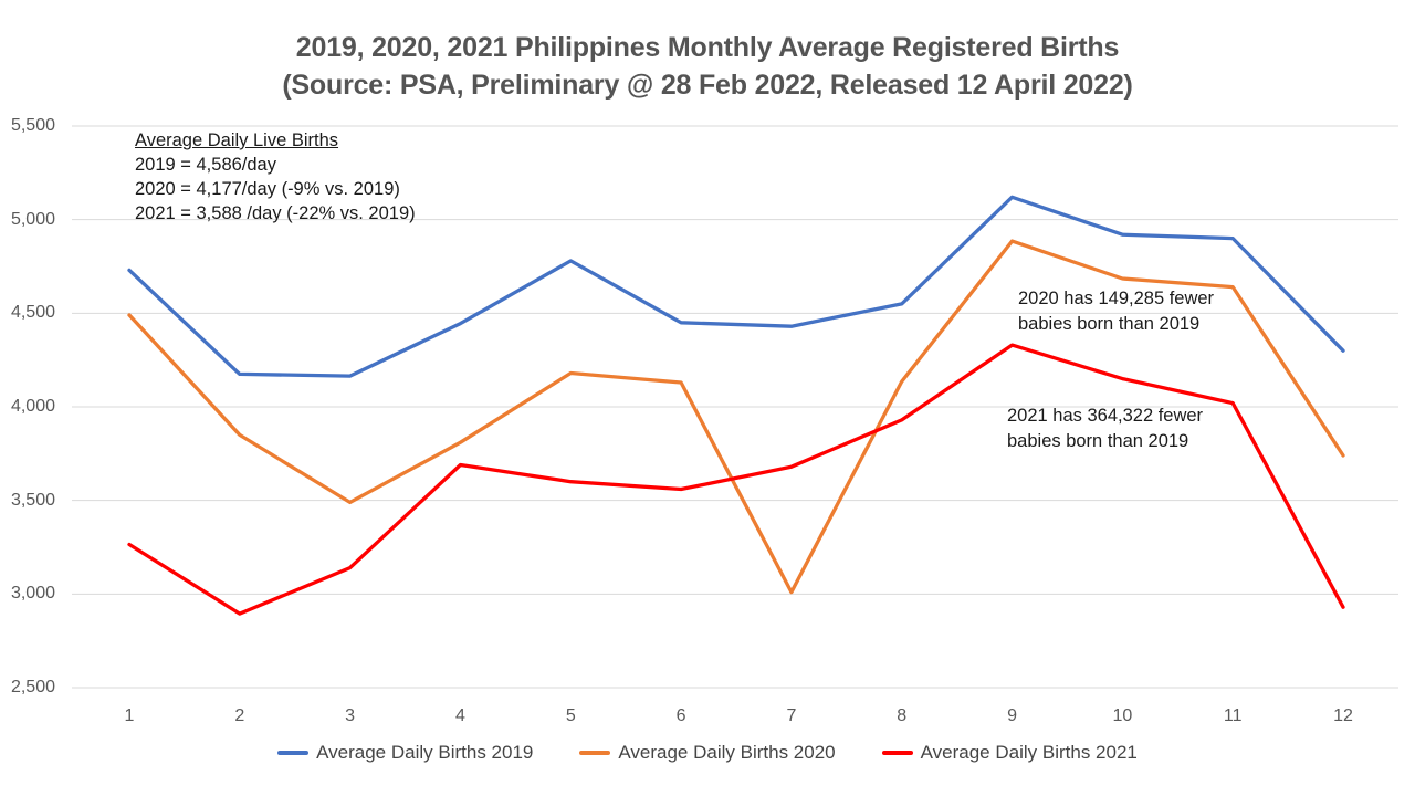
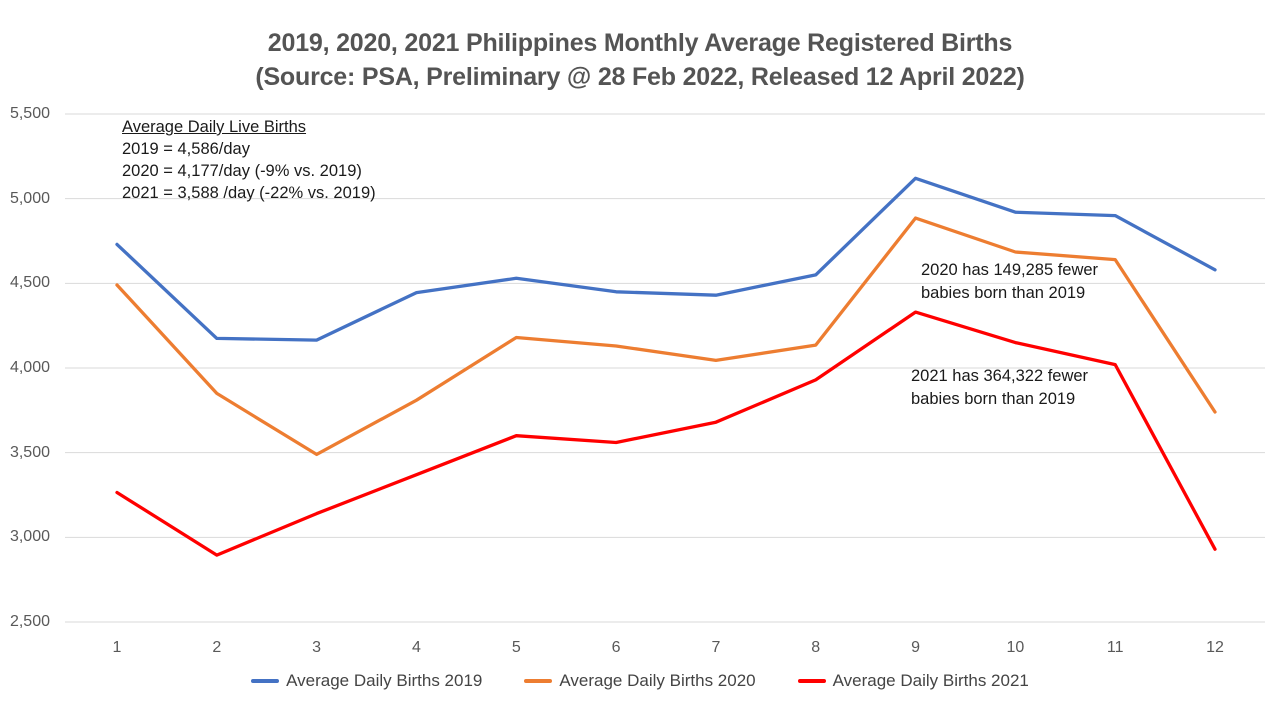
Average Daily Births 2021/4: 3690 -> 3370
Average Daily Births 2019/5: 4780 -> 4530
Average Daily Births 2020/7: 3010 -> 4040
Average Daily Births 2019/12: 4300 -> 4580
